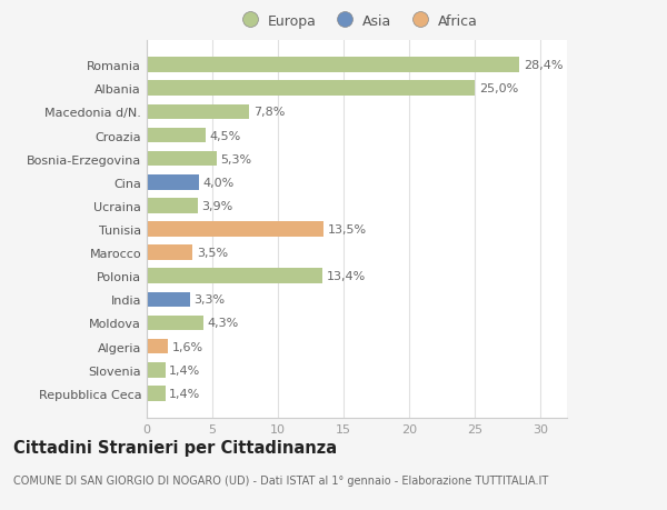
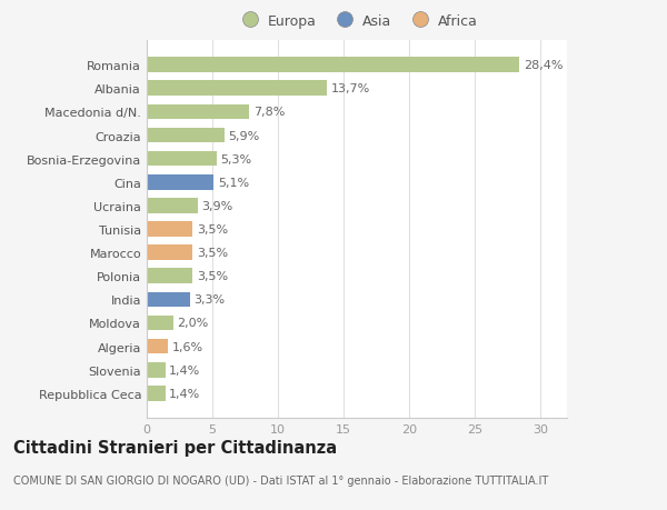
Albania: 25,0% -> 13,7%
Croazia: 4,5% -> 5,9%
Cina: 4,0% -> 5,1%
Tunisia: 13,5% -> 3,5%
Polonia: 13,4% -> 3,5%
Moldova: 4,3% -> 2,0%
